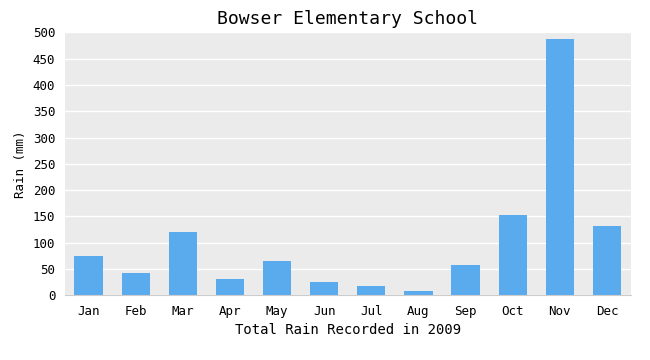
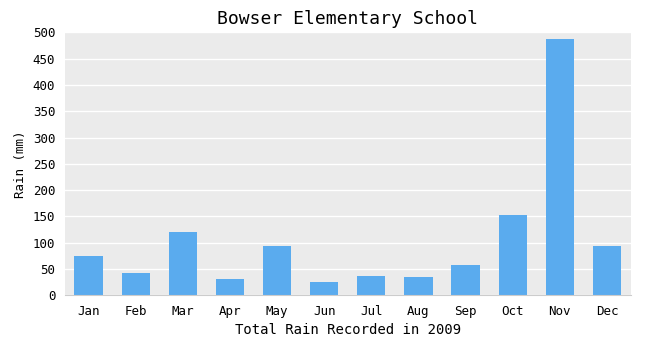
May: 65 -> 94
Jul: 17 -> 36
Aug: 8 -> 34
Dec: 132 -> 94
